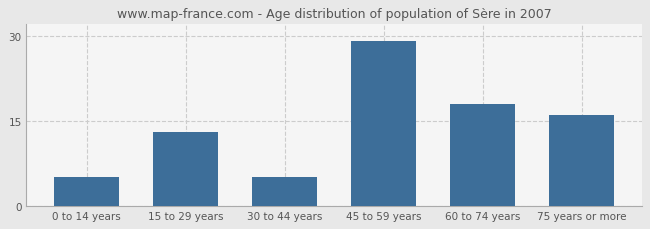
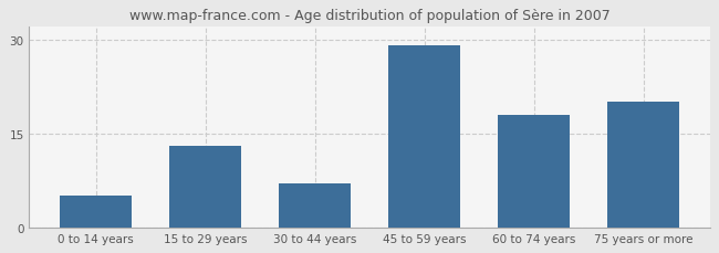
30 to 44 years: 5 -> 7
75 years or more: 16 -> 20
